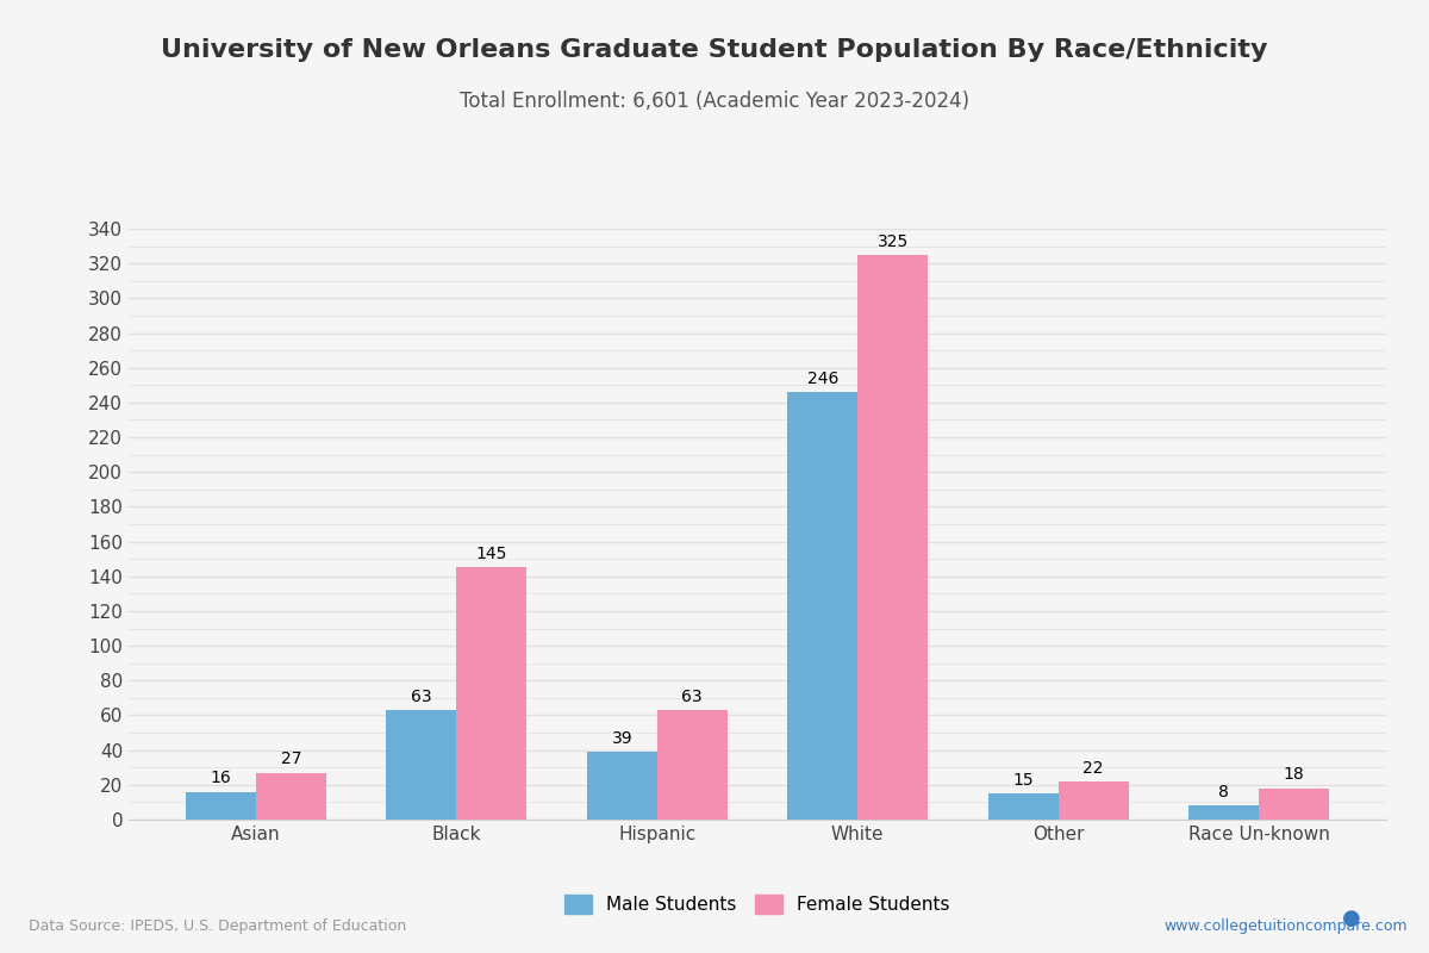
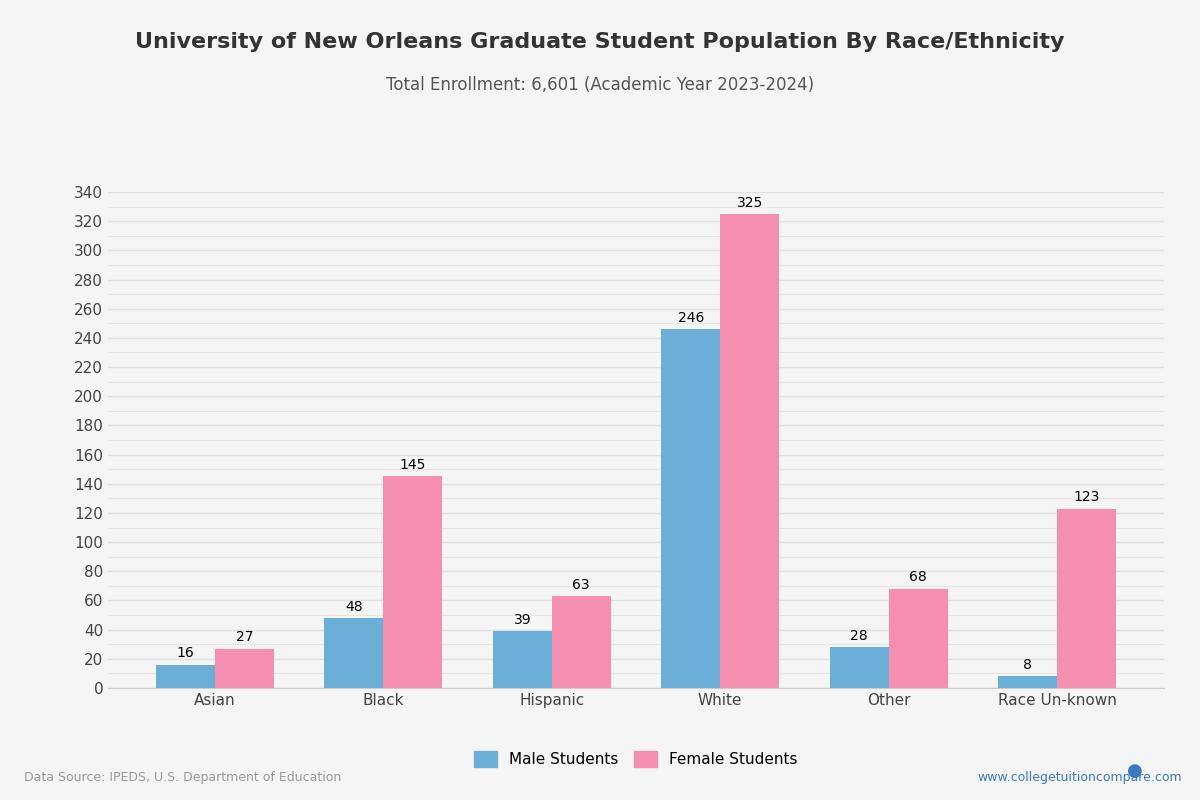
Male Students/Black: 63 -> 48
Male Students/Other: 15 -> 28
Female Students/Other: 22 -> 68
Female Students/Race Un-known: 18 -> 123
